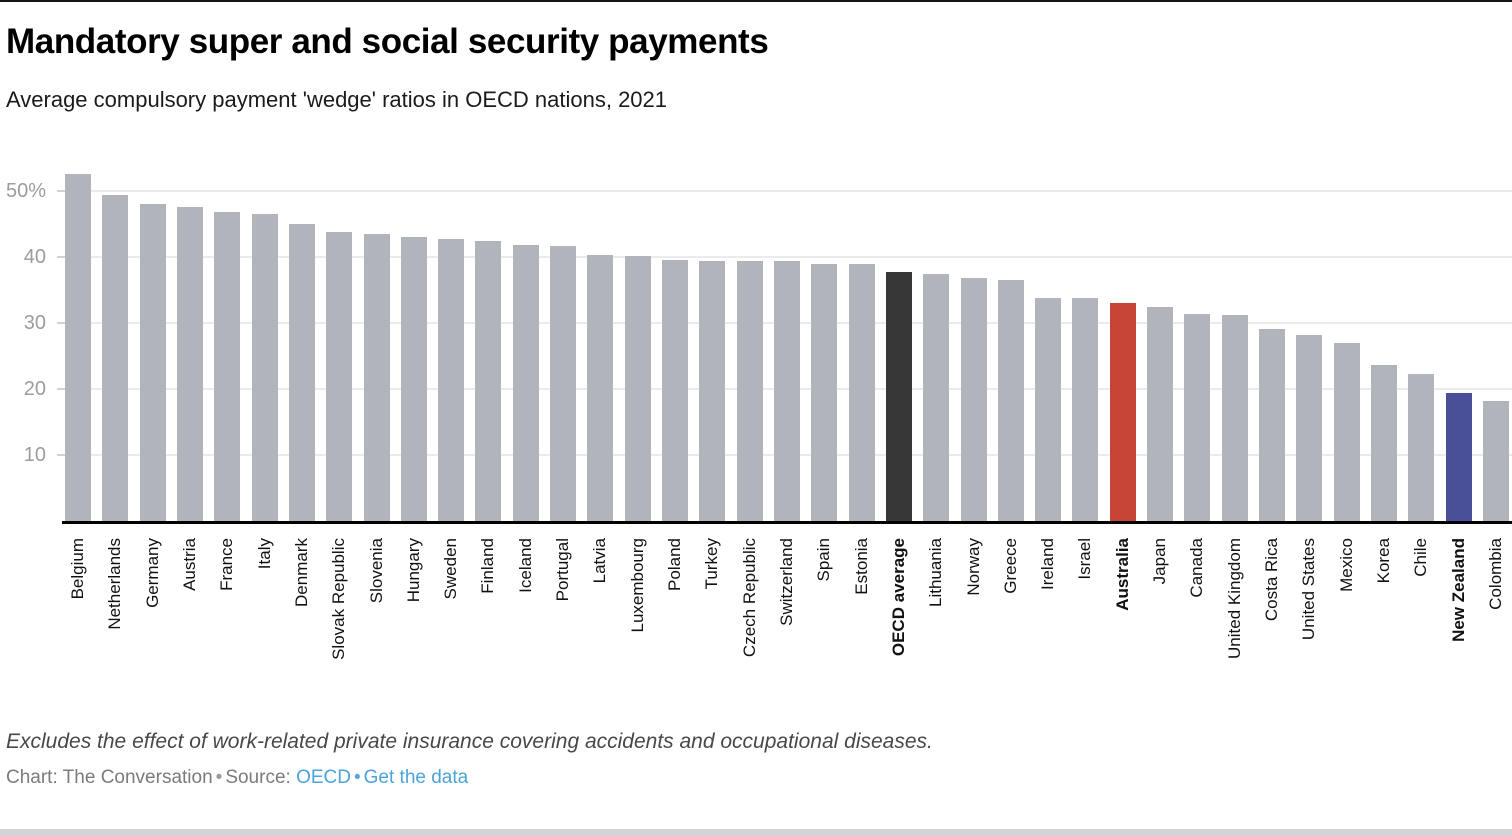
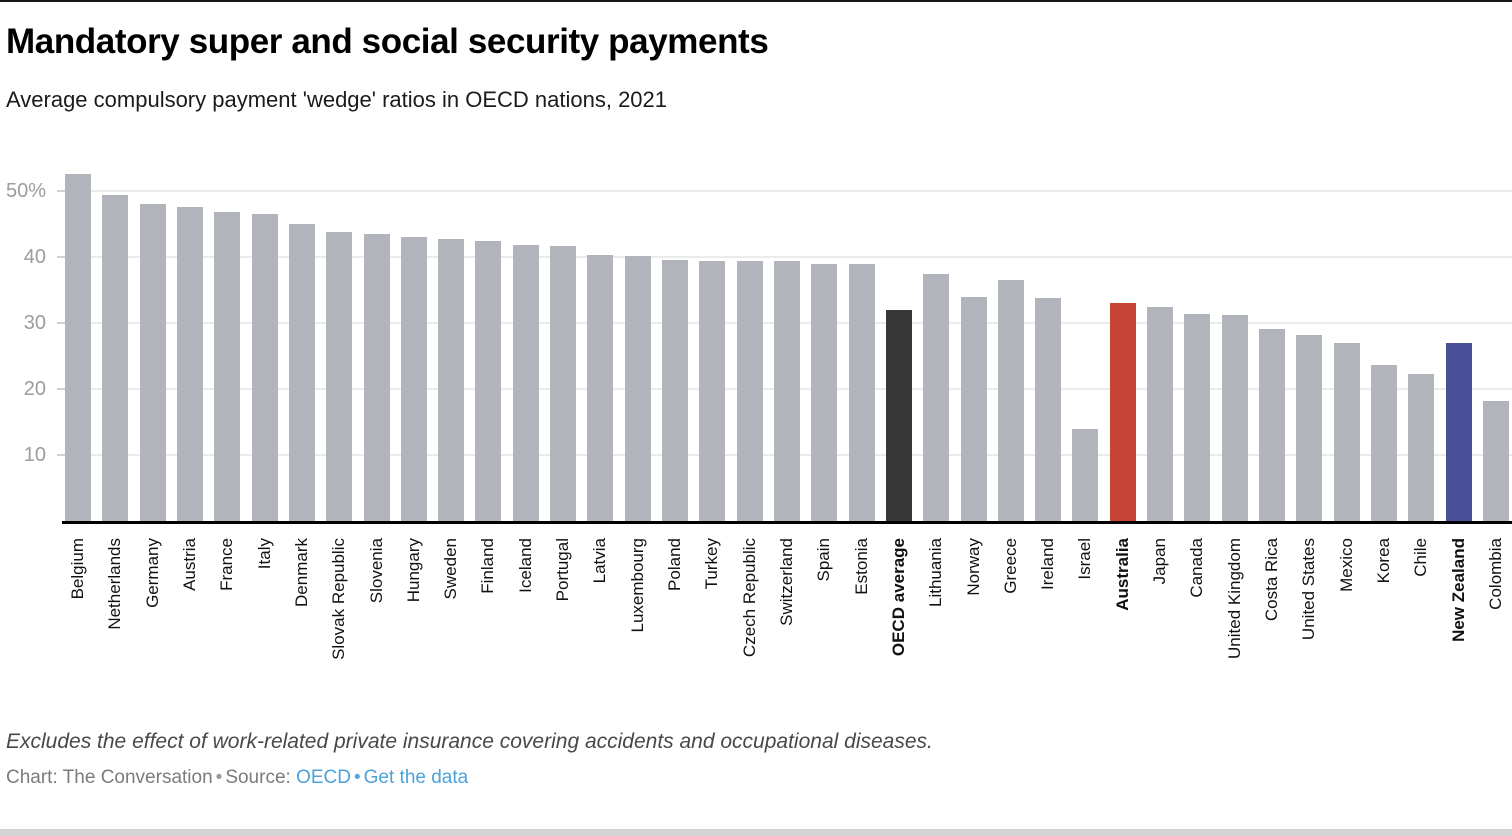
OECD average: 38% -> 32%
Norway: 37% -> 34%
Israel: 34% -> 14%
New Zealand: 19% -> 27%
